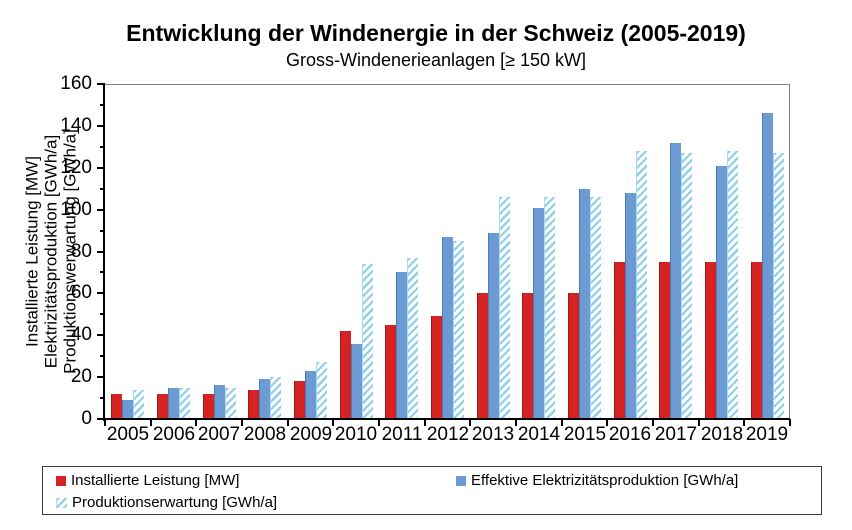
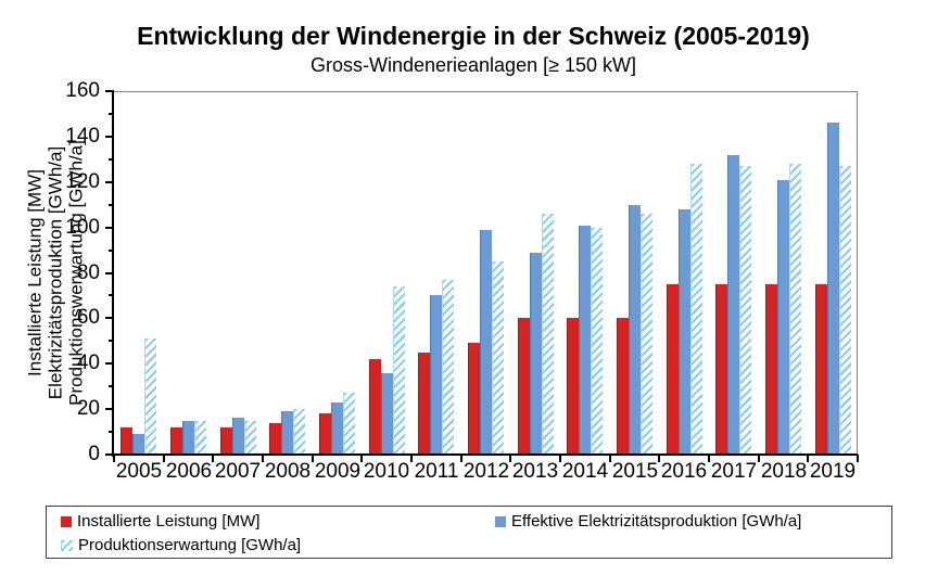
Produktionserwartung [GWh/a]/2005: 14 -> 51
Effektive Elektrizitätsproduktion [GWh/a]/2012: 87 -> 99
Produktionserwartung [GWh/a]/2014: 106 -> 100
